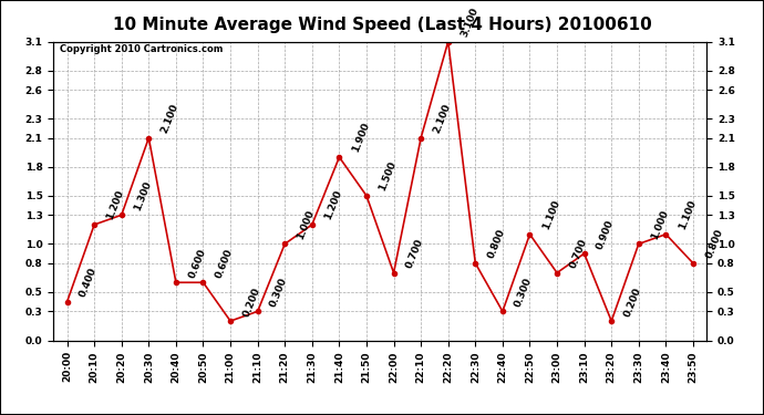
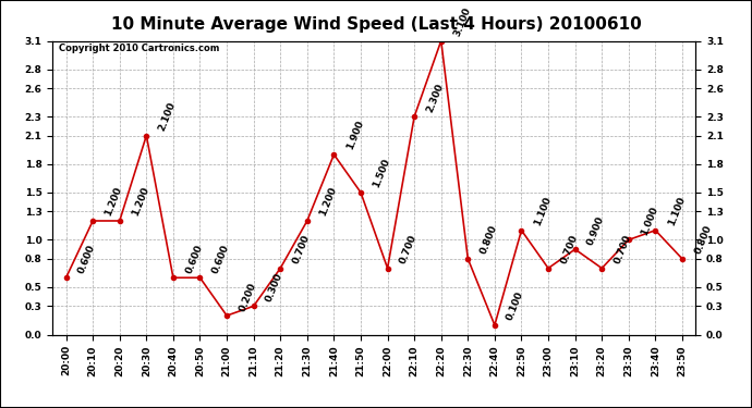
20:00: 0.400 -> 0.600
20:20: 1.300 -> 1.200
21:20: 1.000 -> 0.700
22:10: 2.100 -> 2.300
22:40: 0.300 -> 0.100
23:20: 0.200 -> 0.700
